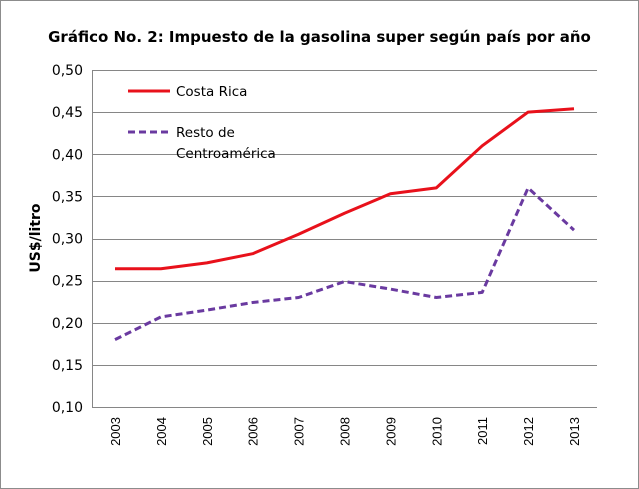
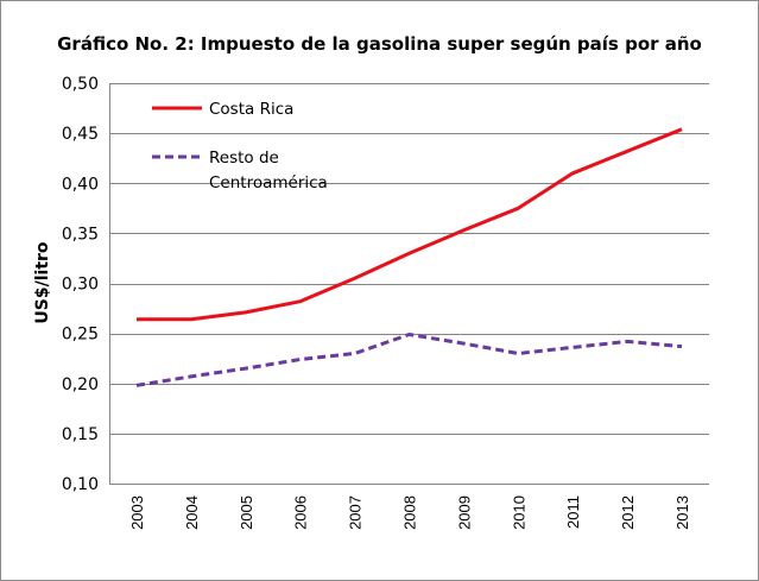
Resto de Centroamérica/2003: 0,18 -> 0,20
Costa Rica/2010: 0,36 -> 0,38
Costa Rica/2012: 0,45 -> 0,43
Resto de Centroamérica/2012: 0,36 -> 0,24
Resto de Centroamérica/2013: 0,31 -> 0,24
